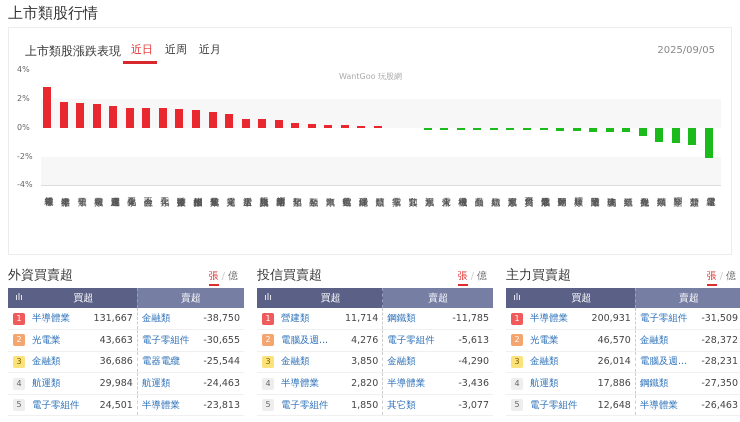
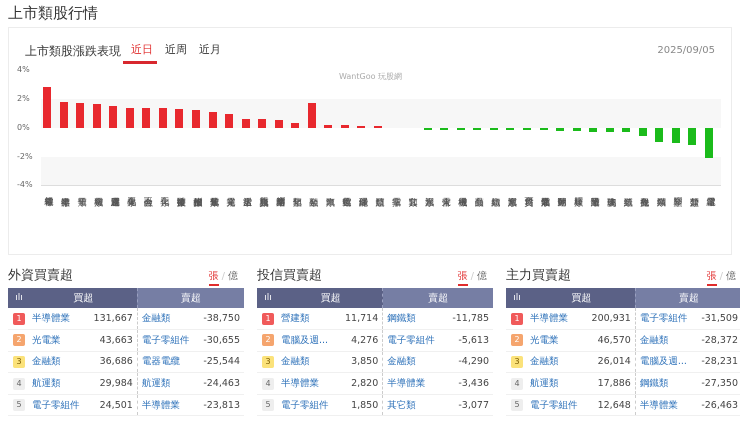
金融類: 0.3% -> 1.7%
